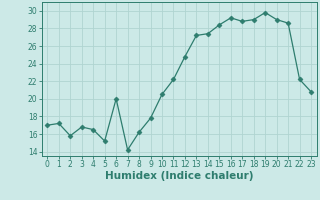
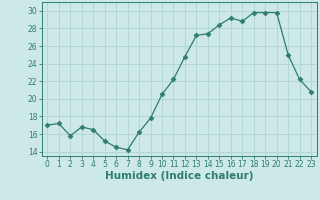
6: 20.0 -> 14.5
18: 29.0 -> 29.8
20: 29.0 -> 29.8
21: 28.6 -> 25.0
